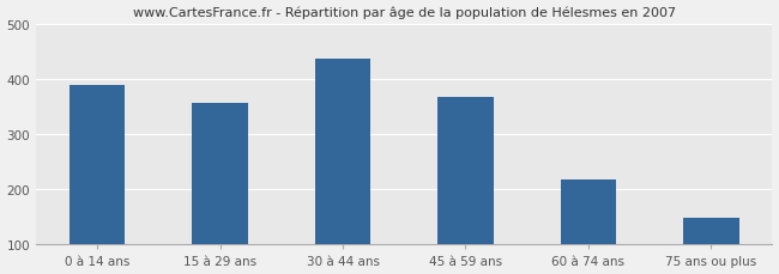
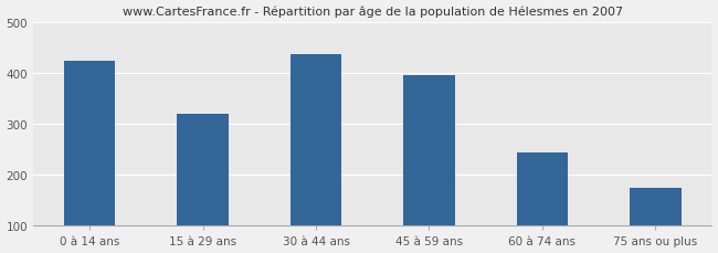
0 à 14 ans: 390 -> 425
15 à 29 ans: 357 -> 320
45 à 59 ans: 368 -> 395
60 à 74 ans: 219 -> 245
75 ans ou plus: 148 -> 175
